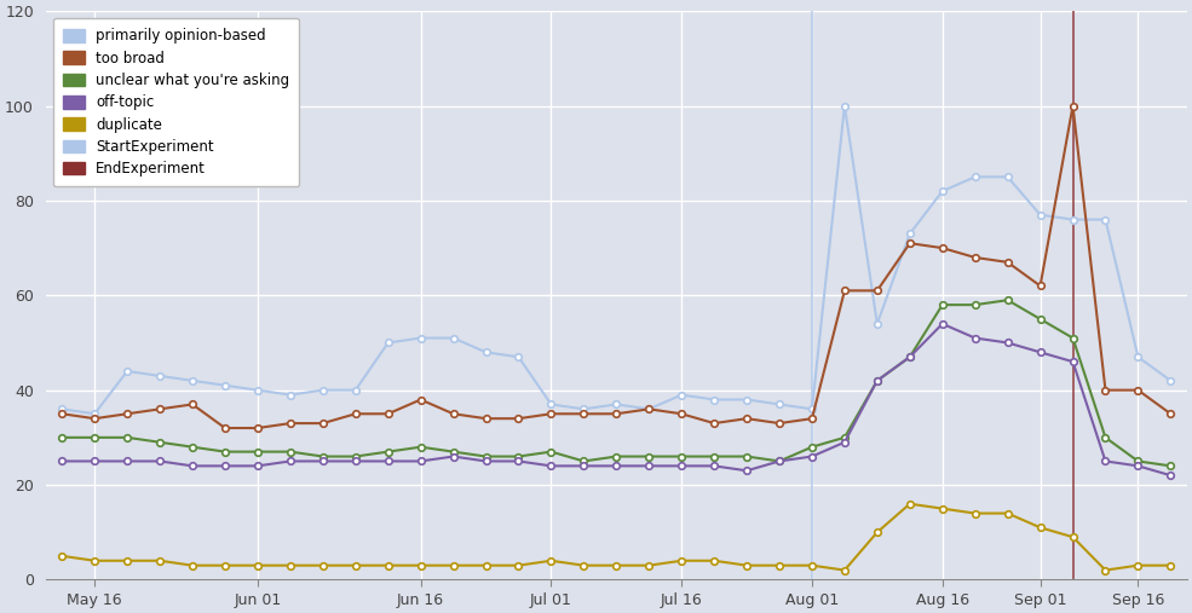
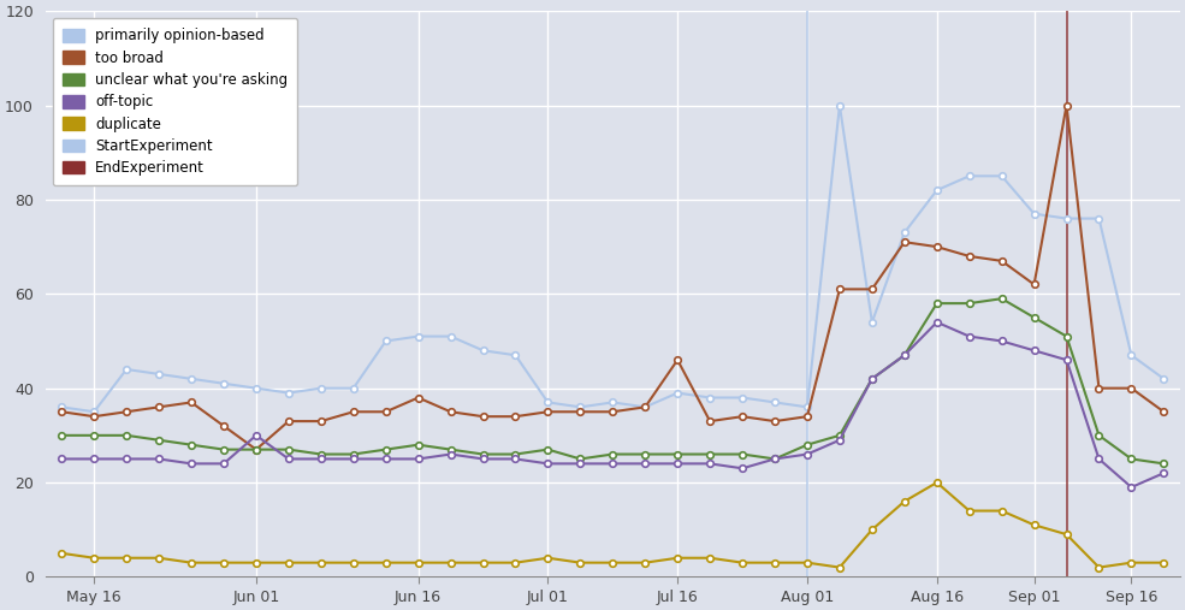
too broad/Jun 01: 32 -> 27
off-topic/Jun 01: 24 -> 30
too broad/Jul 16: 35 -> 46
duplicate/Aug 16: 15 -> 20
off-topic/Sep 16: 24 -> 19
